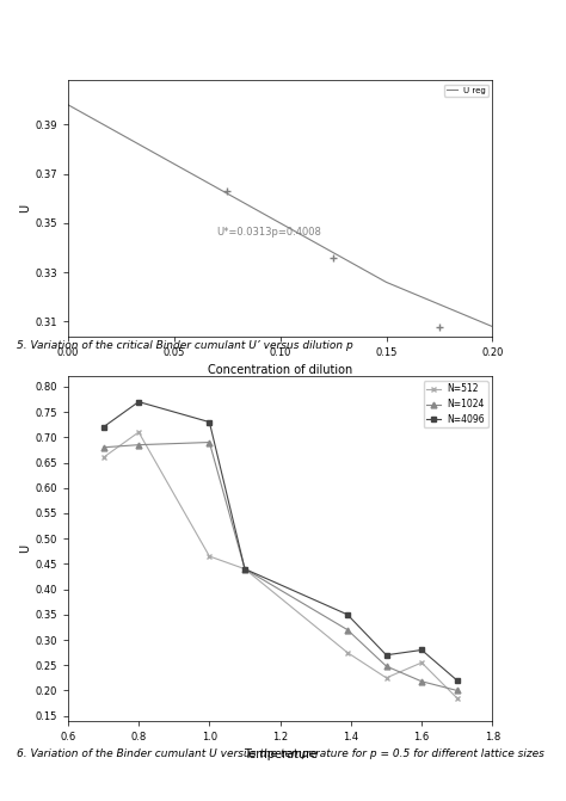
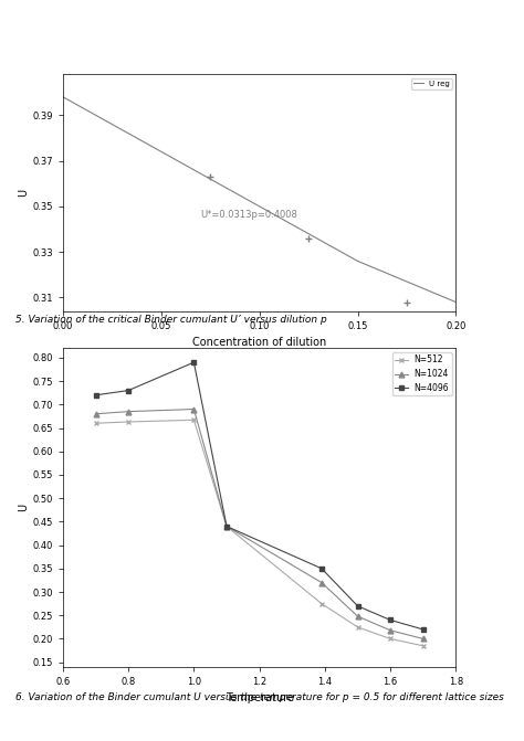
N=512/0.8: 0.710 -> 0.663
N=4096/0.8: 0.77 -> 0.73
N=512/1.0: 0.465 -> 0.667
N=4096/1.0: 0.73 -> 0.79
N=512/1.6: 0.255 -> 0.200
N=4096/1.6: 0.28 -> 0.24
